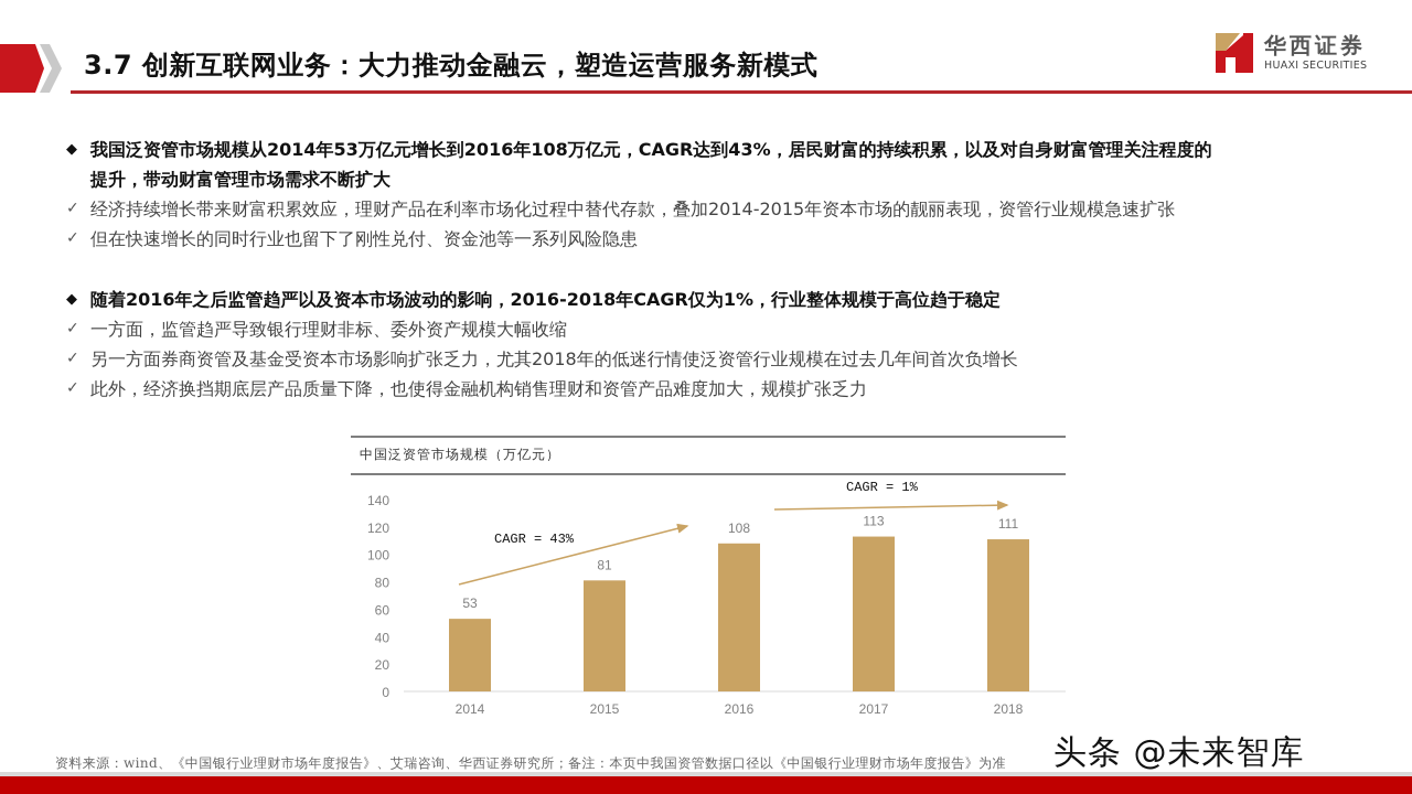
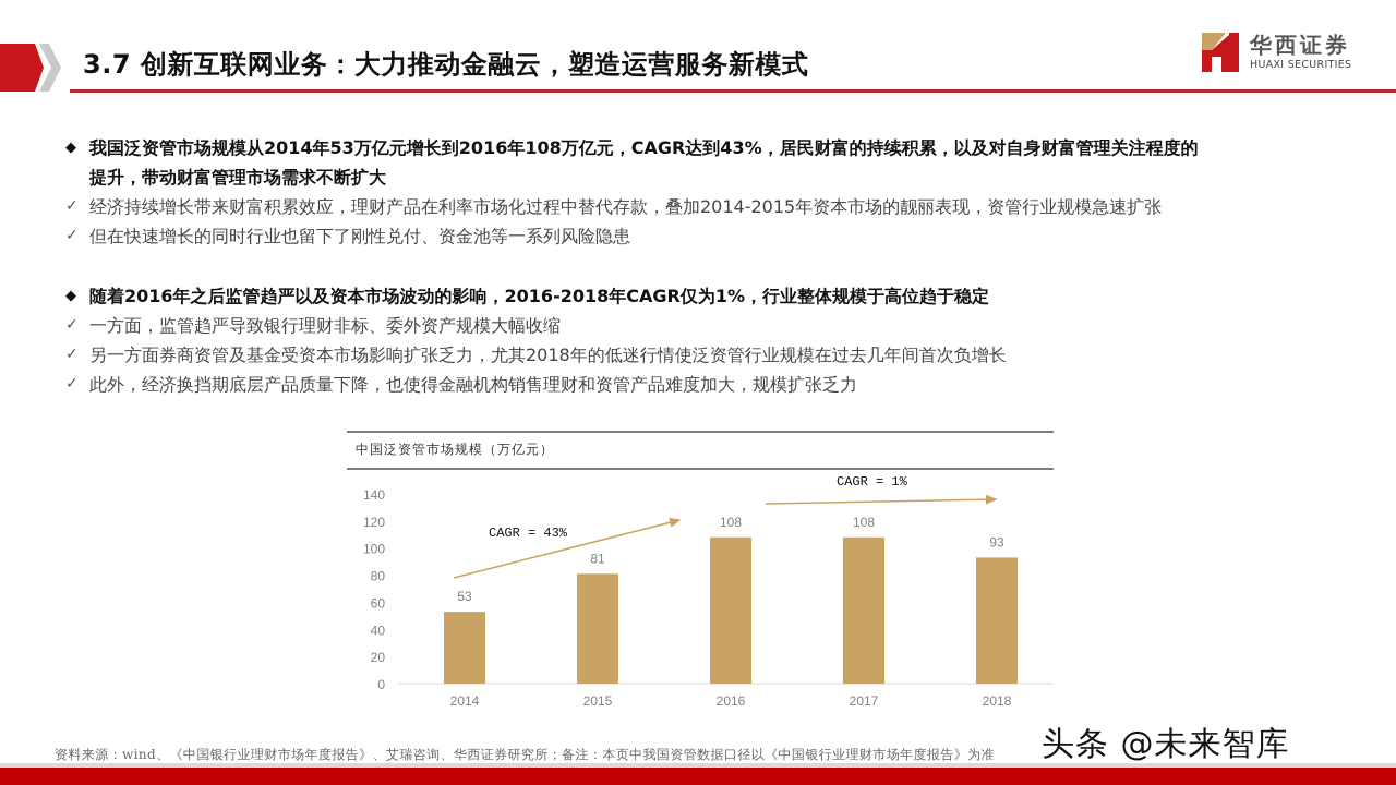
2017: 113 -> 108
2018: 111 -> 93
